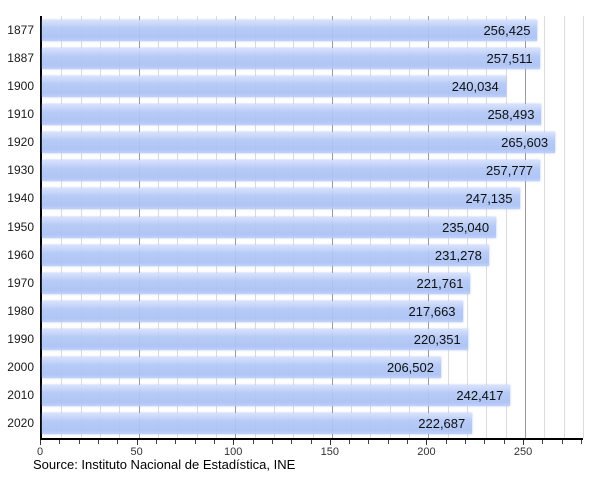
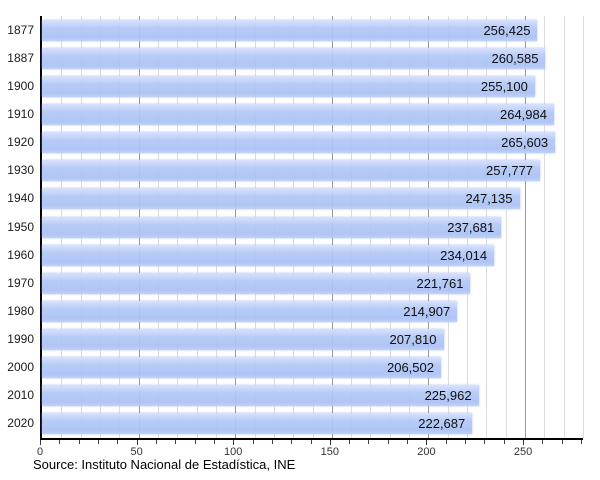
1887: 257,511 -> 260,585
1900: 240,034 -> 255,100
1910: 258,493 -> 264,984
1950: 235,040 -> 237,681
1960: 231,278 -> 234,014
1980: 217,663 -> 214,907
1990: 220,351 -> 207,810
2010: 242,417 -> 225,962
